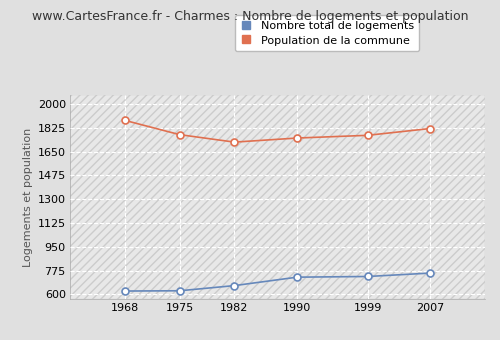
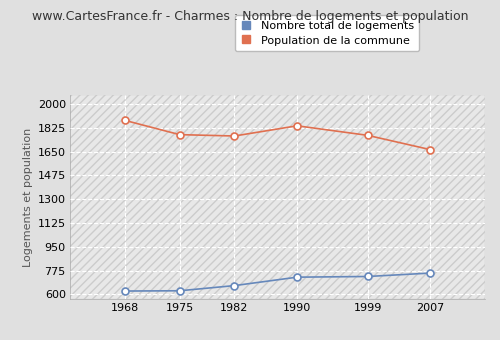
Population de la commune/1982: 1720 -> 1760
Population de la commune/1990: 1750 -> 1840
Population de la commune/2007: 1820 -> 1660
